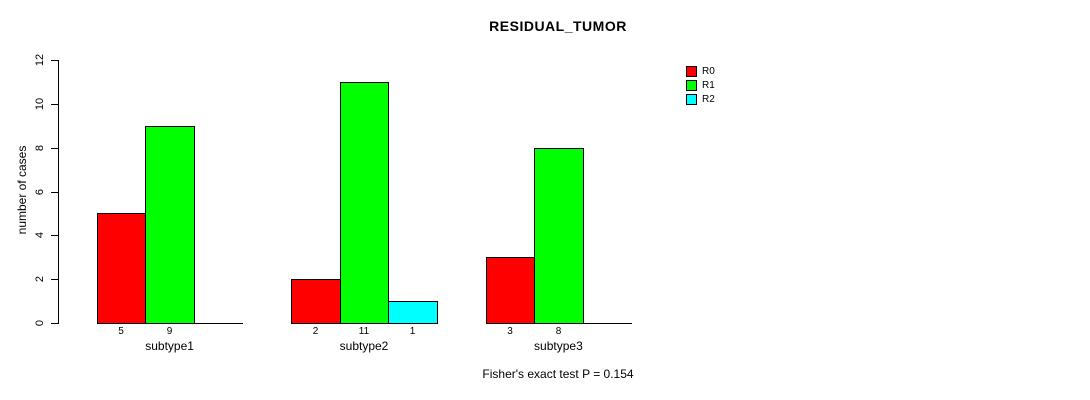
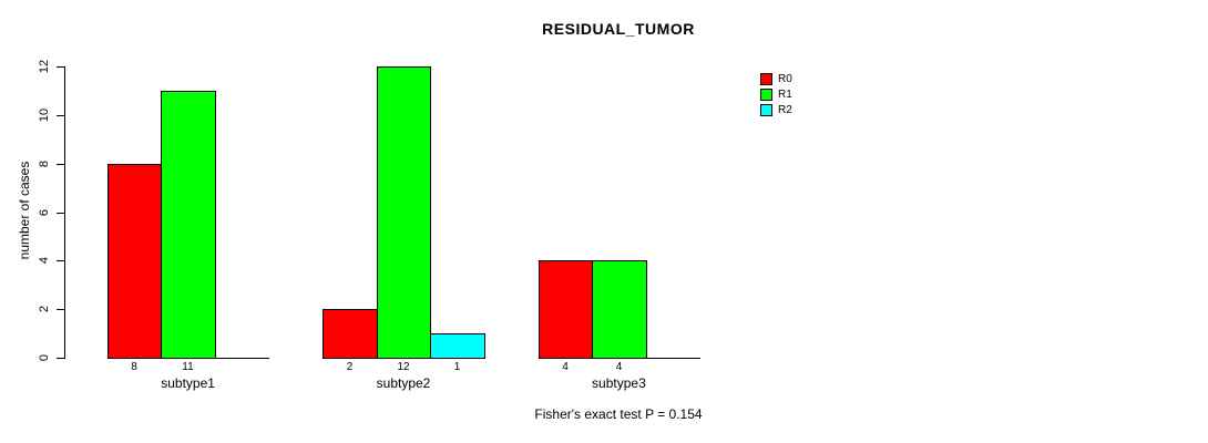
R0/subtype1: 5 -> 8
R1/subtype1: 9 -> 11
R1/subtype2: 11 -> 12
R0/subtype3: 3 -> 4
R1/subtype3: 8 -> 4
